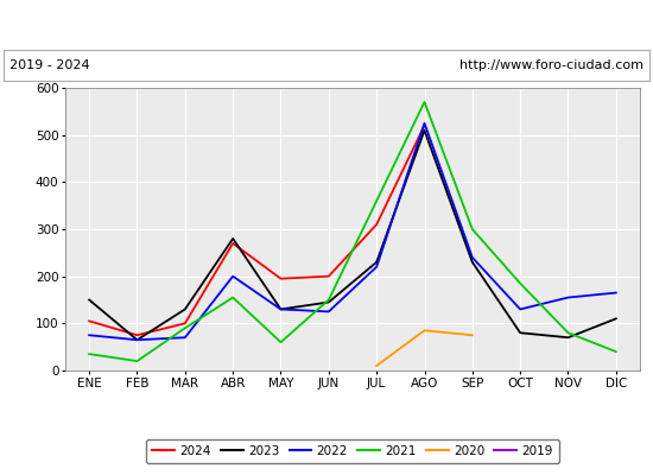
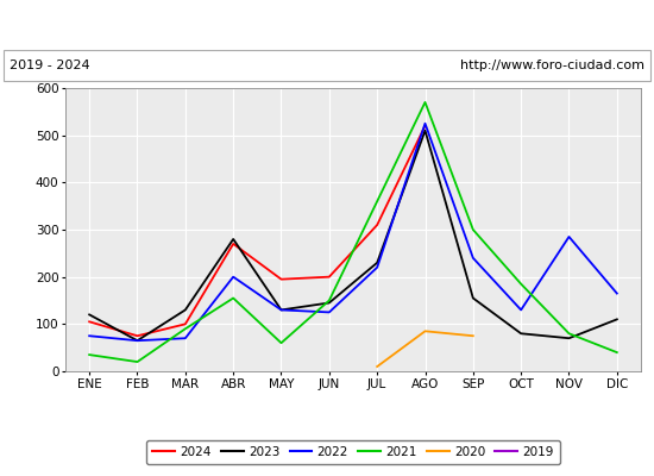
2023/ENE: 150 -> 120
2023/SEP: 230 -> 155
2022/NOV: 155 -> 285
